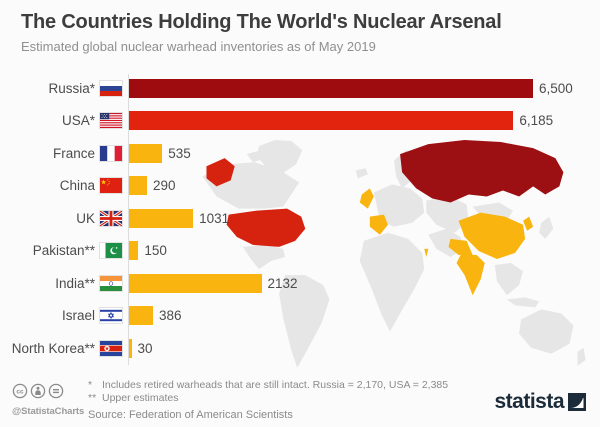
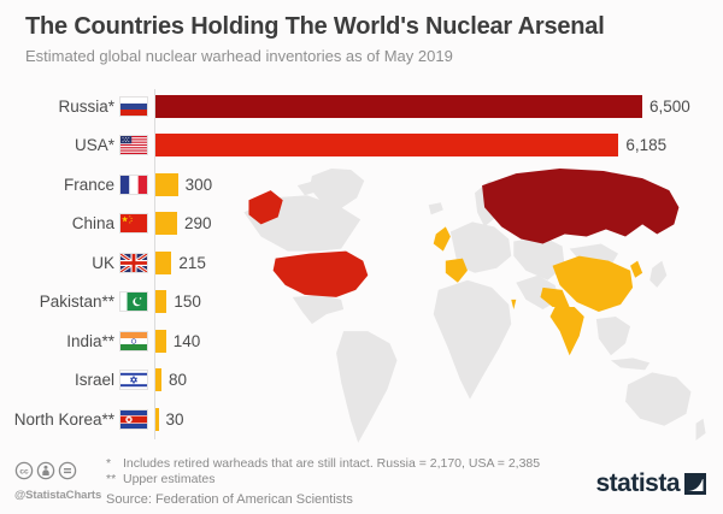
France: 535 -> 300
UK: 1031 -> 215
India**: 2132 -> 140
Israel: 386 -> 80
